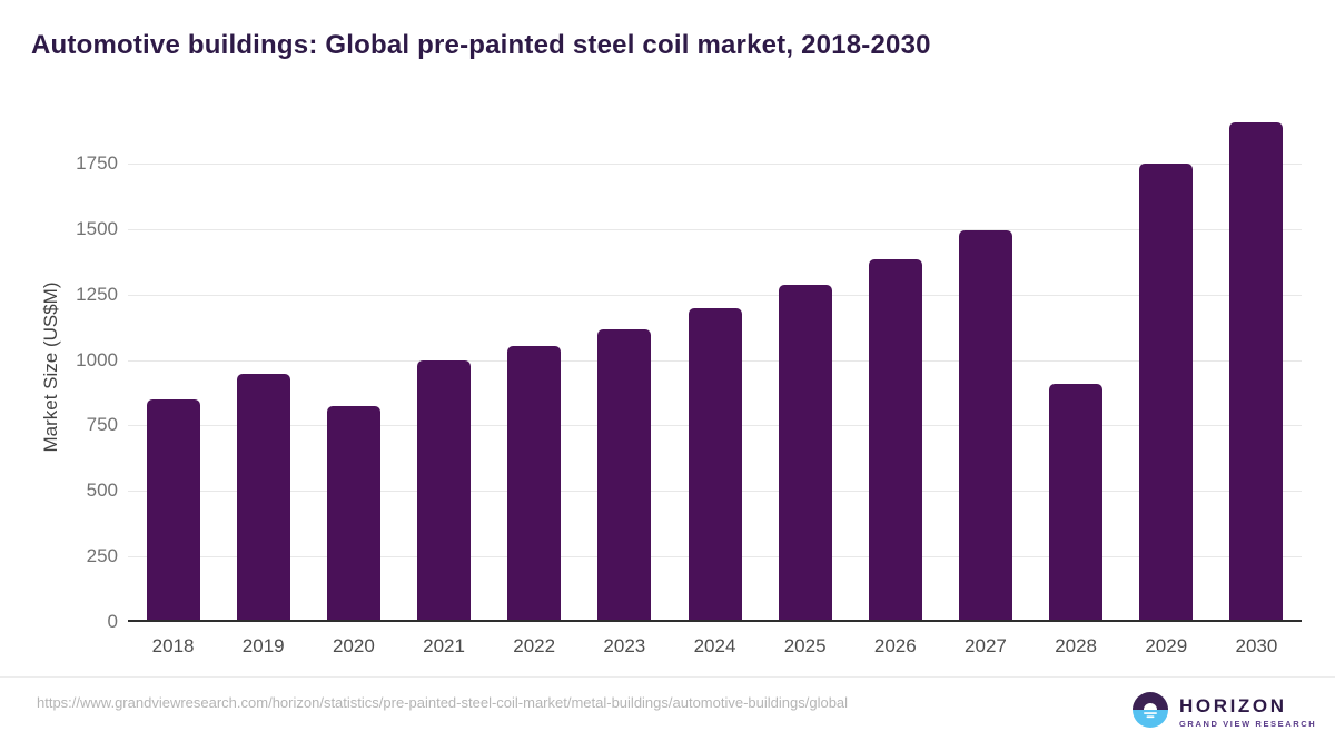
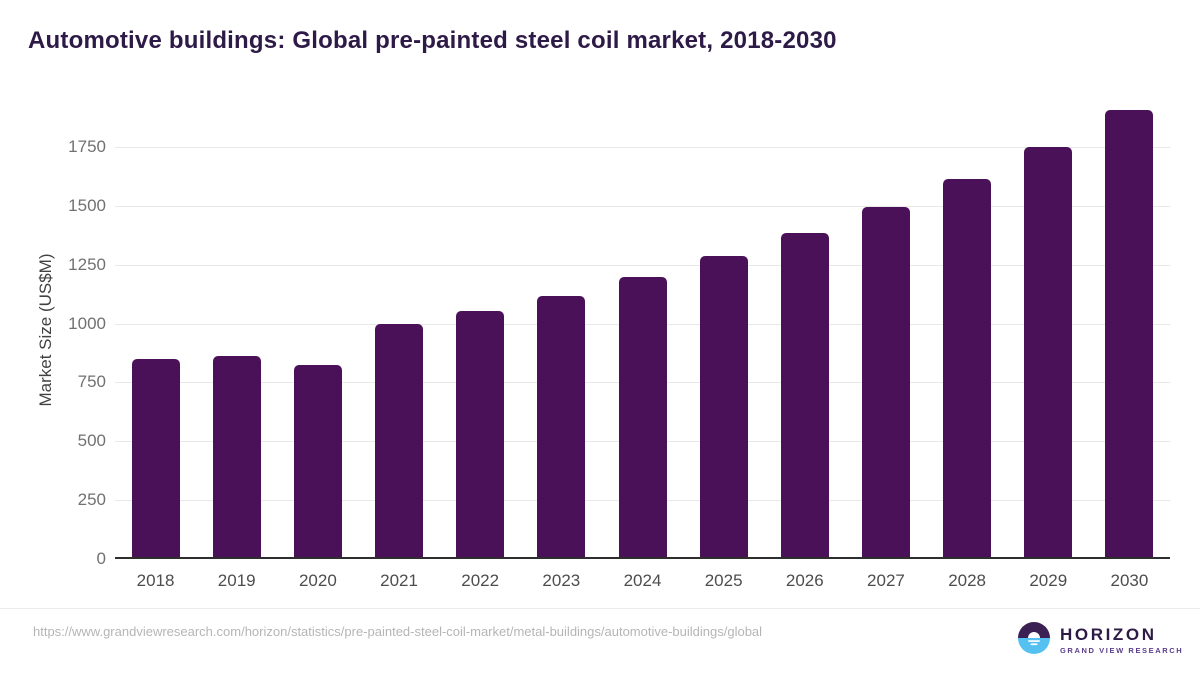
2019: 940 -> 860
2028: 900 -> 1600
